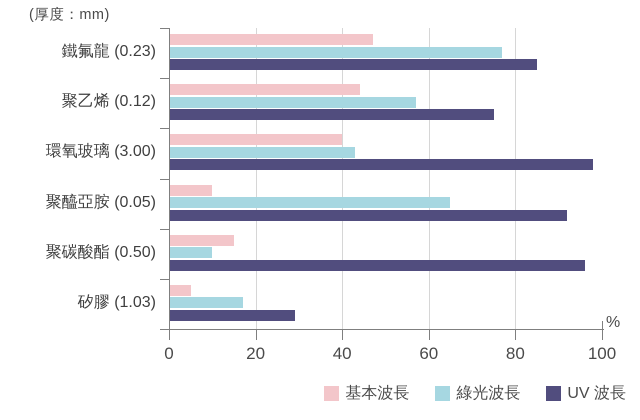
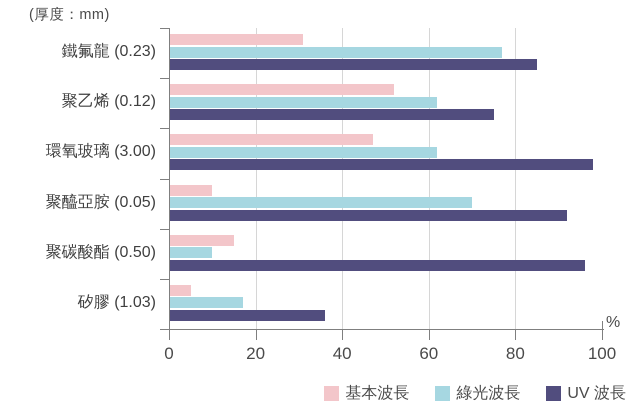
基本波長/鐵氟龍 (0.23): 47 -> 31
基本波長/聚乙烯 (0.12): 44 -> 52
綠光波長/聚乙烯 (0.12): 57 -> 62
基本波長/環氧玻璃 (3.00): 40 -> 47
綠光波長/環氧玻璃 (3.00): 43 -> 62
綠光波長/聚醯亞胺 (0.05): 65 -> 70
UV 波長/矽膠 (1.03): 29 -> 36
